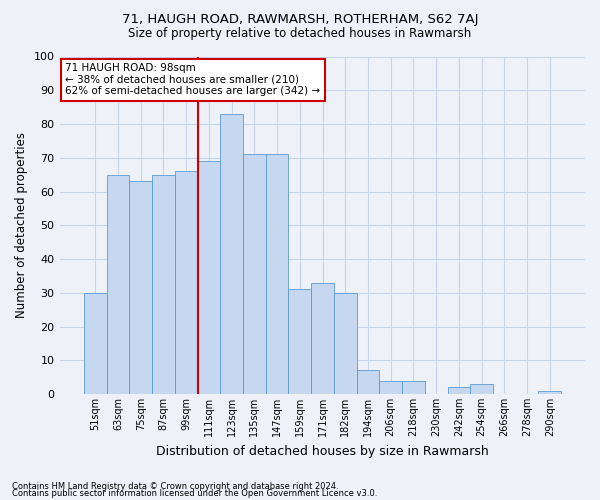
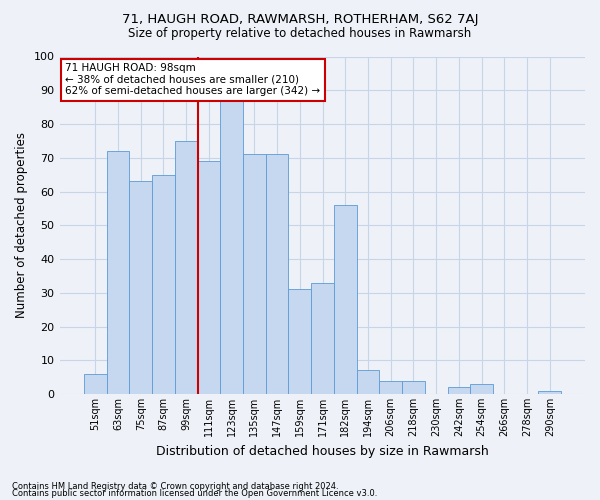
51sqm: 30 -> 6
63sqm: 65 -> 72
99sqm: 66 -> 75
123sqm: 83 -> 87
182sqm: 30 -> 56
